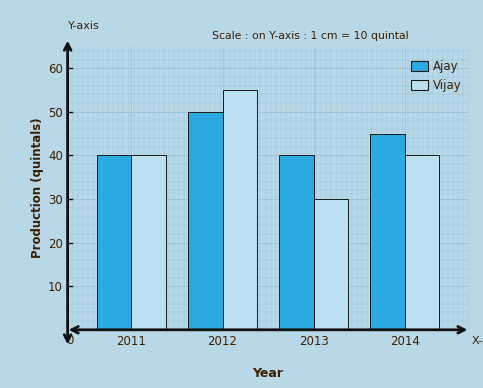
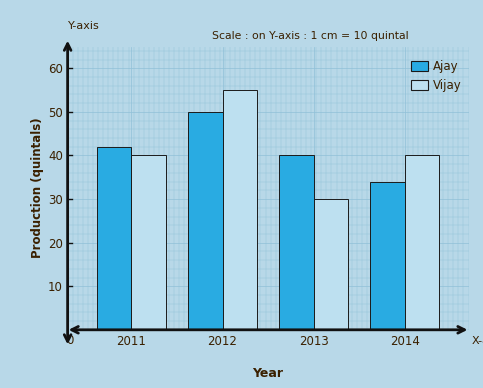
Ajay/2011: 40 -> 42
Ajay/2014: 45 -> 34
